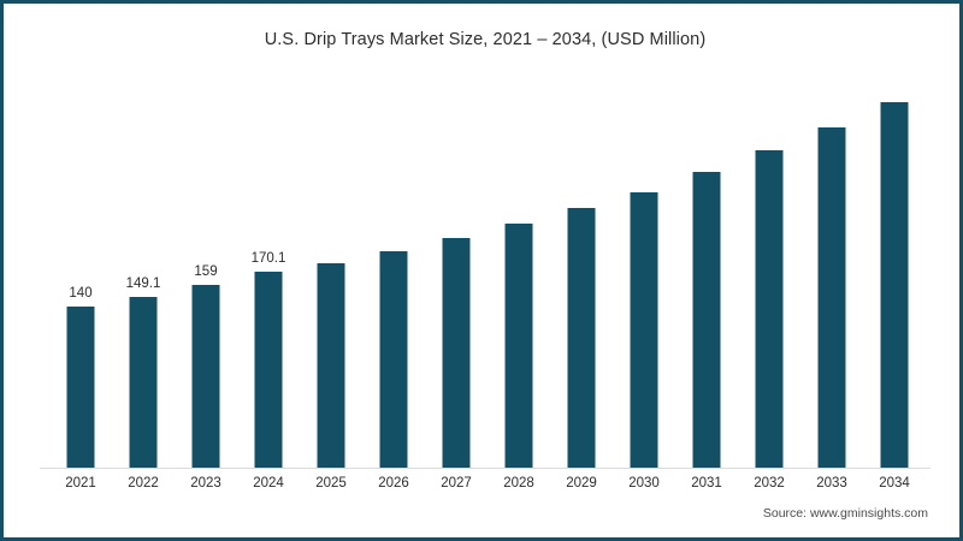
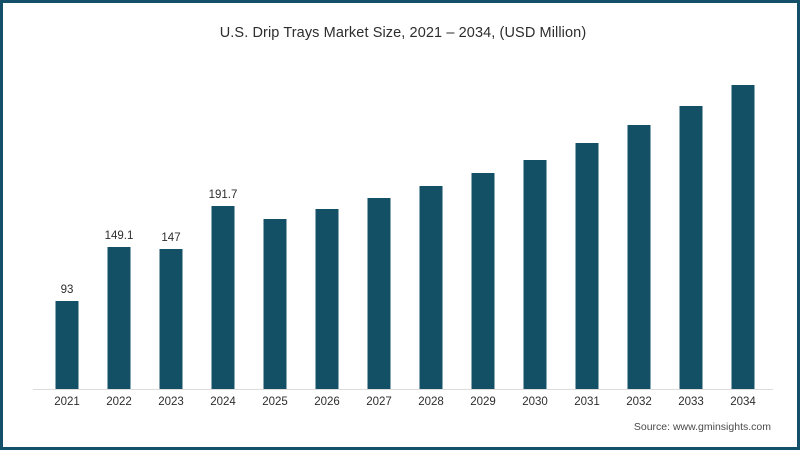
2021: 140 -> 93
2023: 159 -> 147
2024: 170.1 -> 191.7
